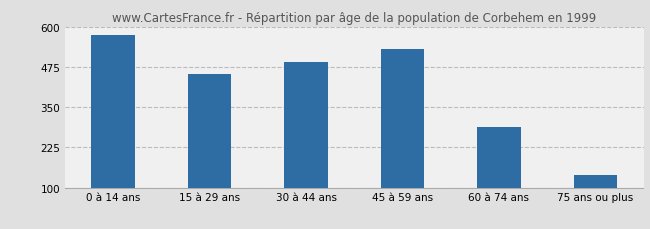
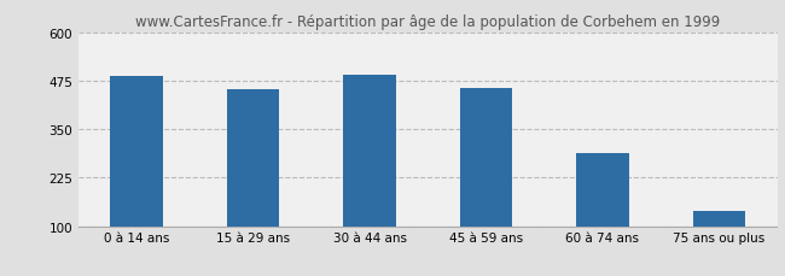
0 à 14 ans: 575 -> 487
45 à 59 ans: 530 -> 456
